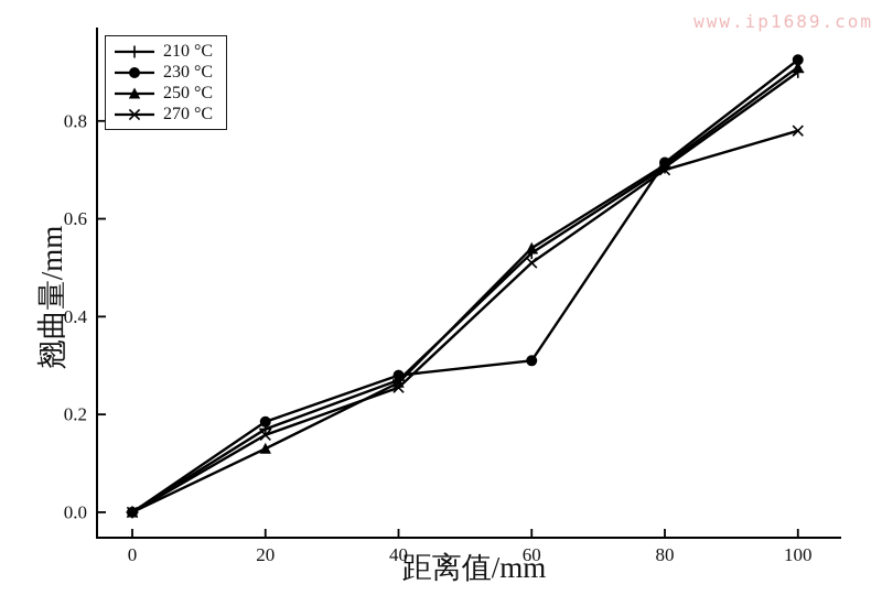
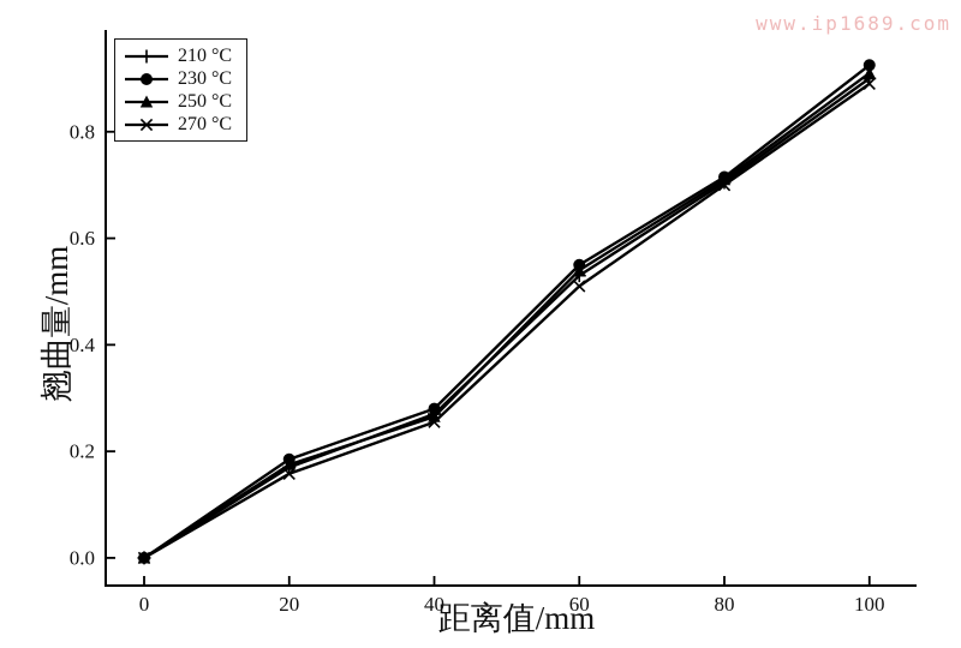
250 °C/20: 0.13 -> 0.17
230 °C/60: 0.31 -> 0.55
270 °C/100: 0.78 -> 0.89
